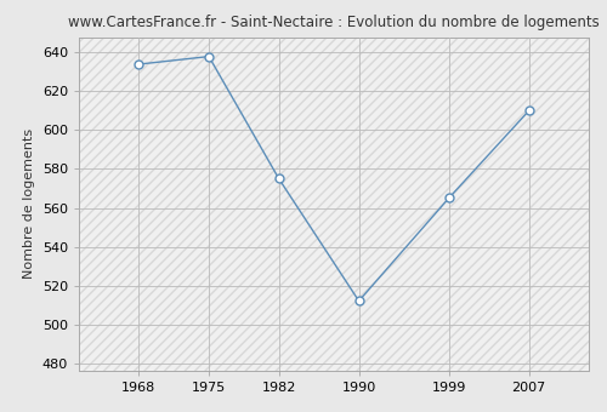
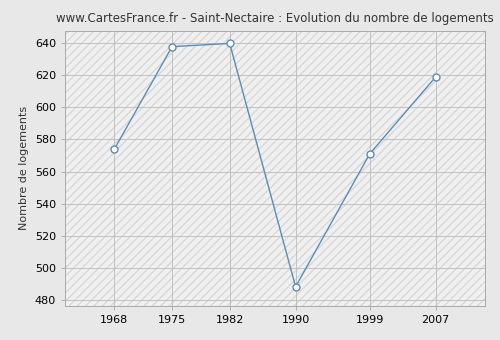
1968: 634 -> 574
1982: 575 -> 640
1990: 512 -> 488
1999: 565 -> 571
2007: 610 -> 619
